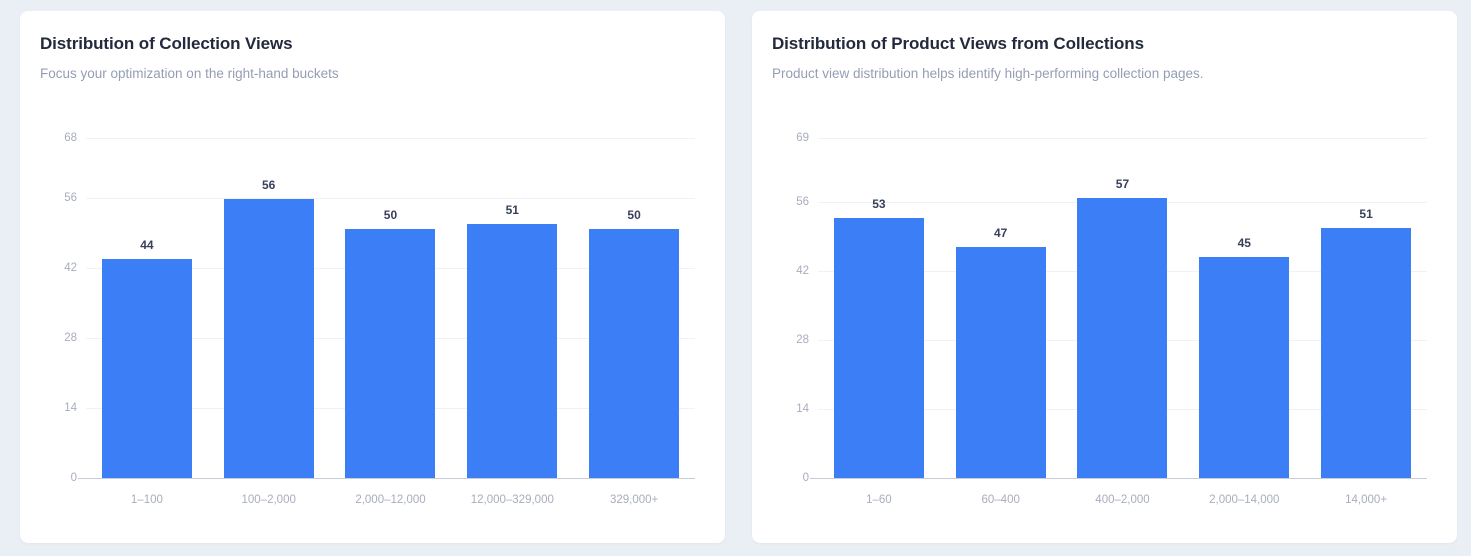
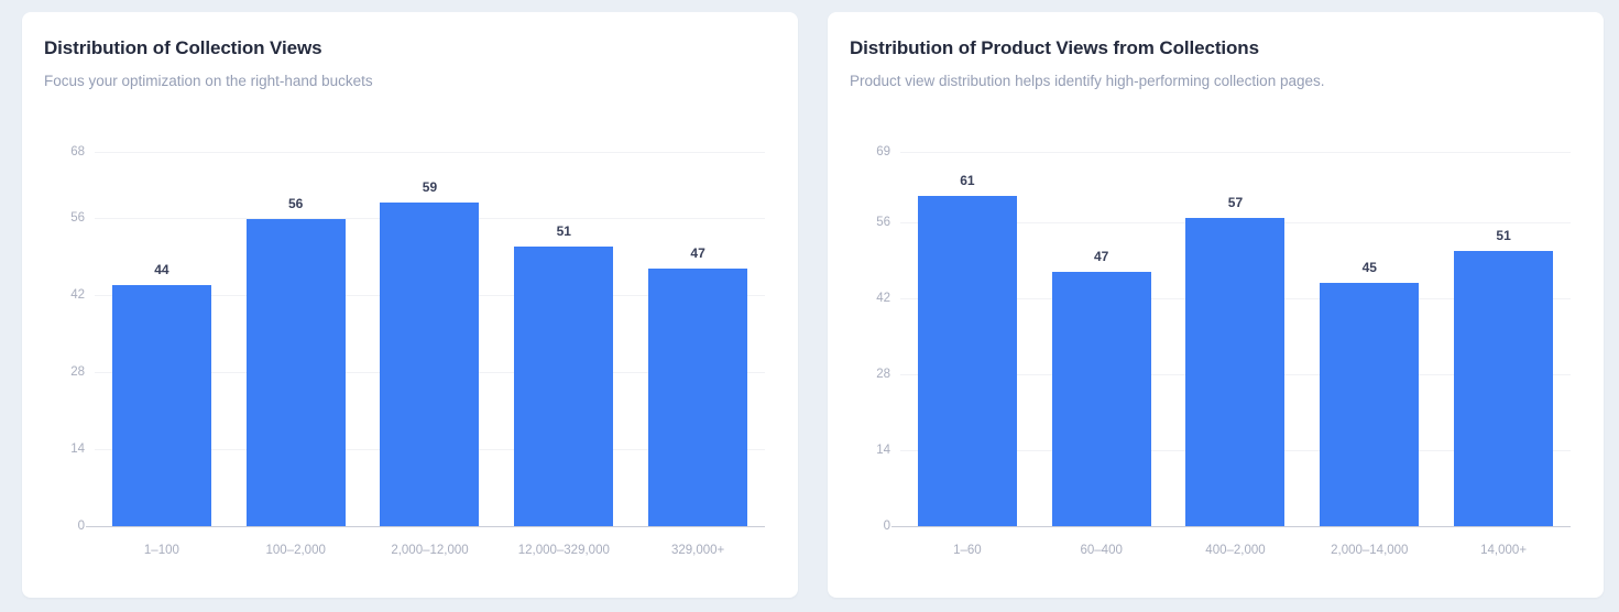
Distribution of Collection Views/2,000–12,000: 50 -> 59
Distribution of Collection Views/329,000+: 50 -> 47
Distribution of Product Views from Collections/1–60: 53 -> 61
